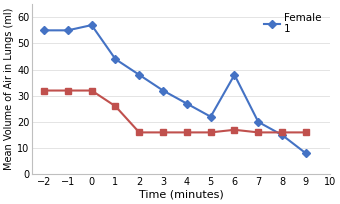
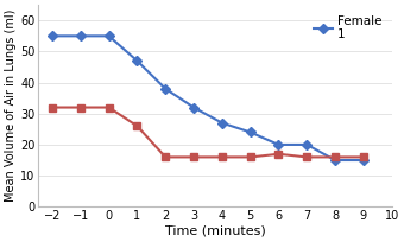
Female 1/0: 57 -> 55
Female 1/1: 44 -> 47
Female 1/5: 22 -> 24
Female 1/6: 38 -> 20
Female 1/9: 8 -> 15
